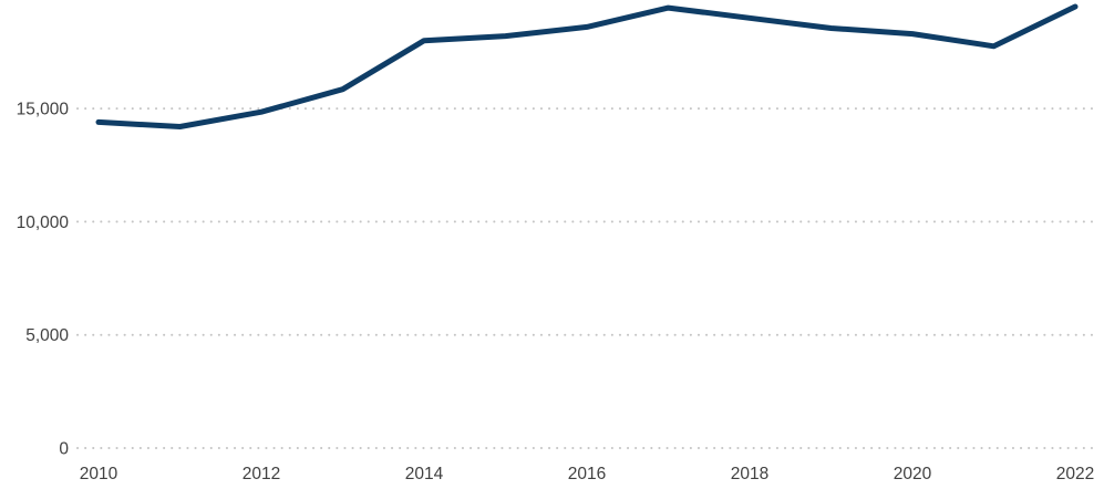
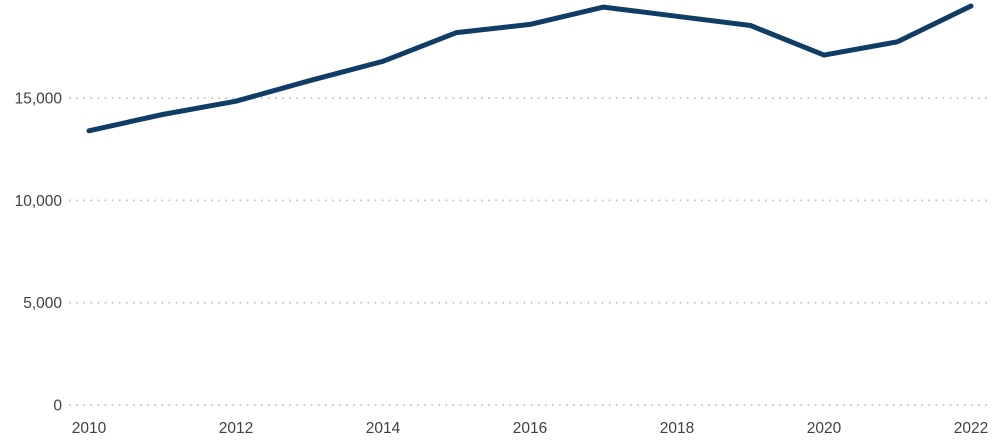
2010: 14400 -> 13400
2014: 18000 -> 16800
2020: 18300 -> 17100
